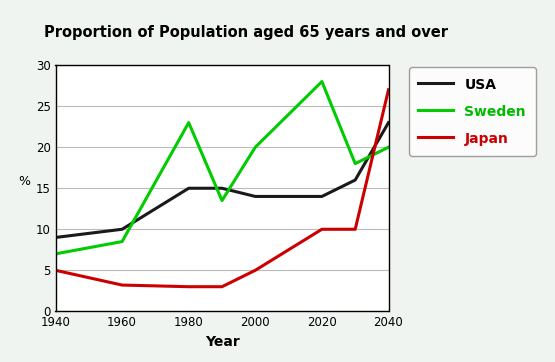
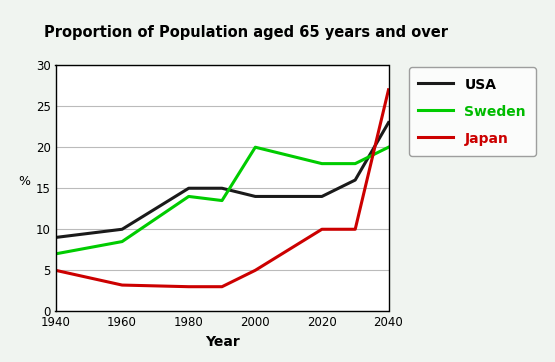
Sweden/1980: 23.0 -> 14.0
Sweden/2020: 28.0 -> 18.0
